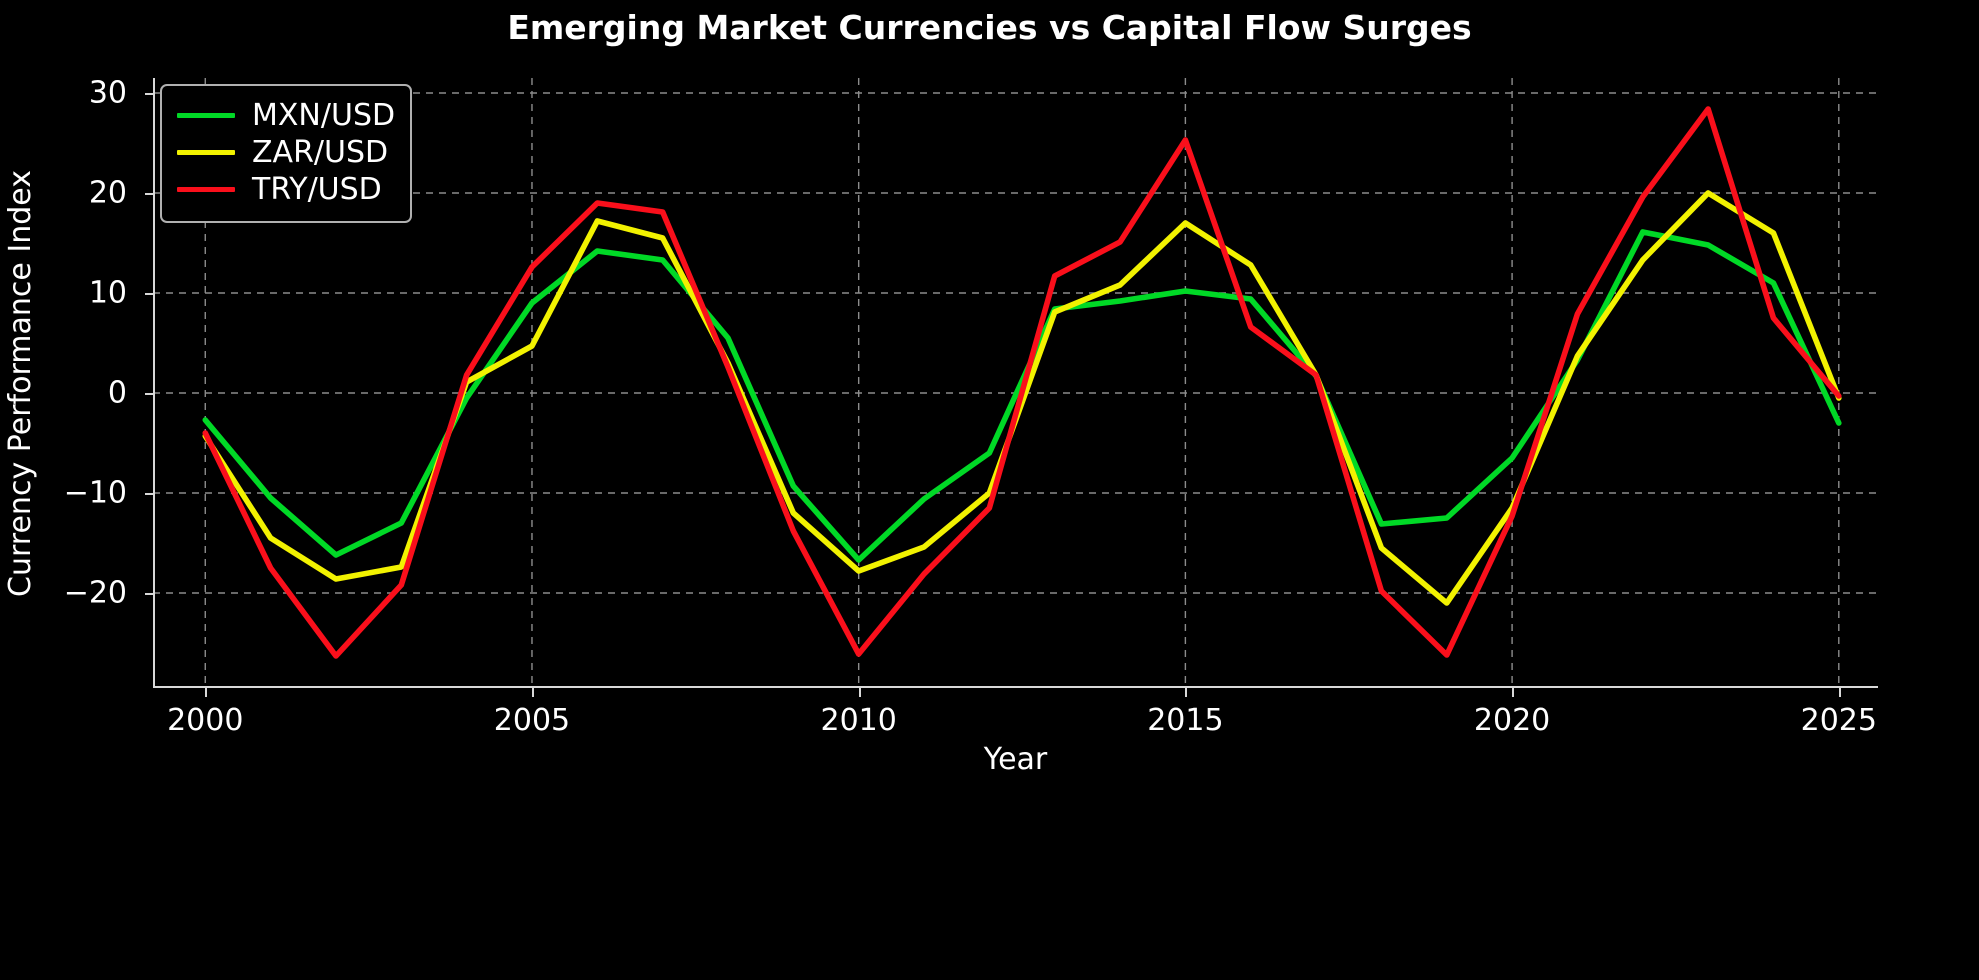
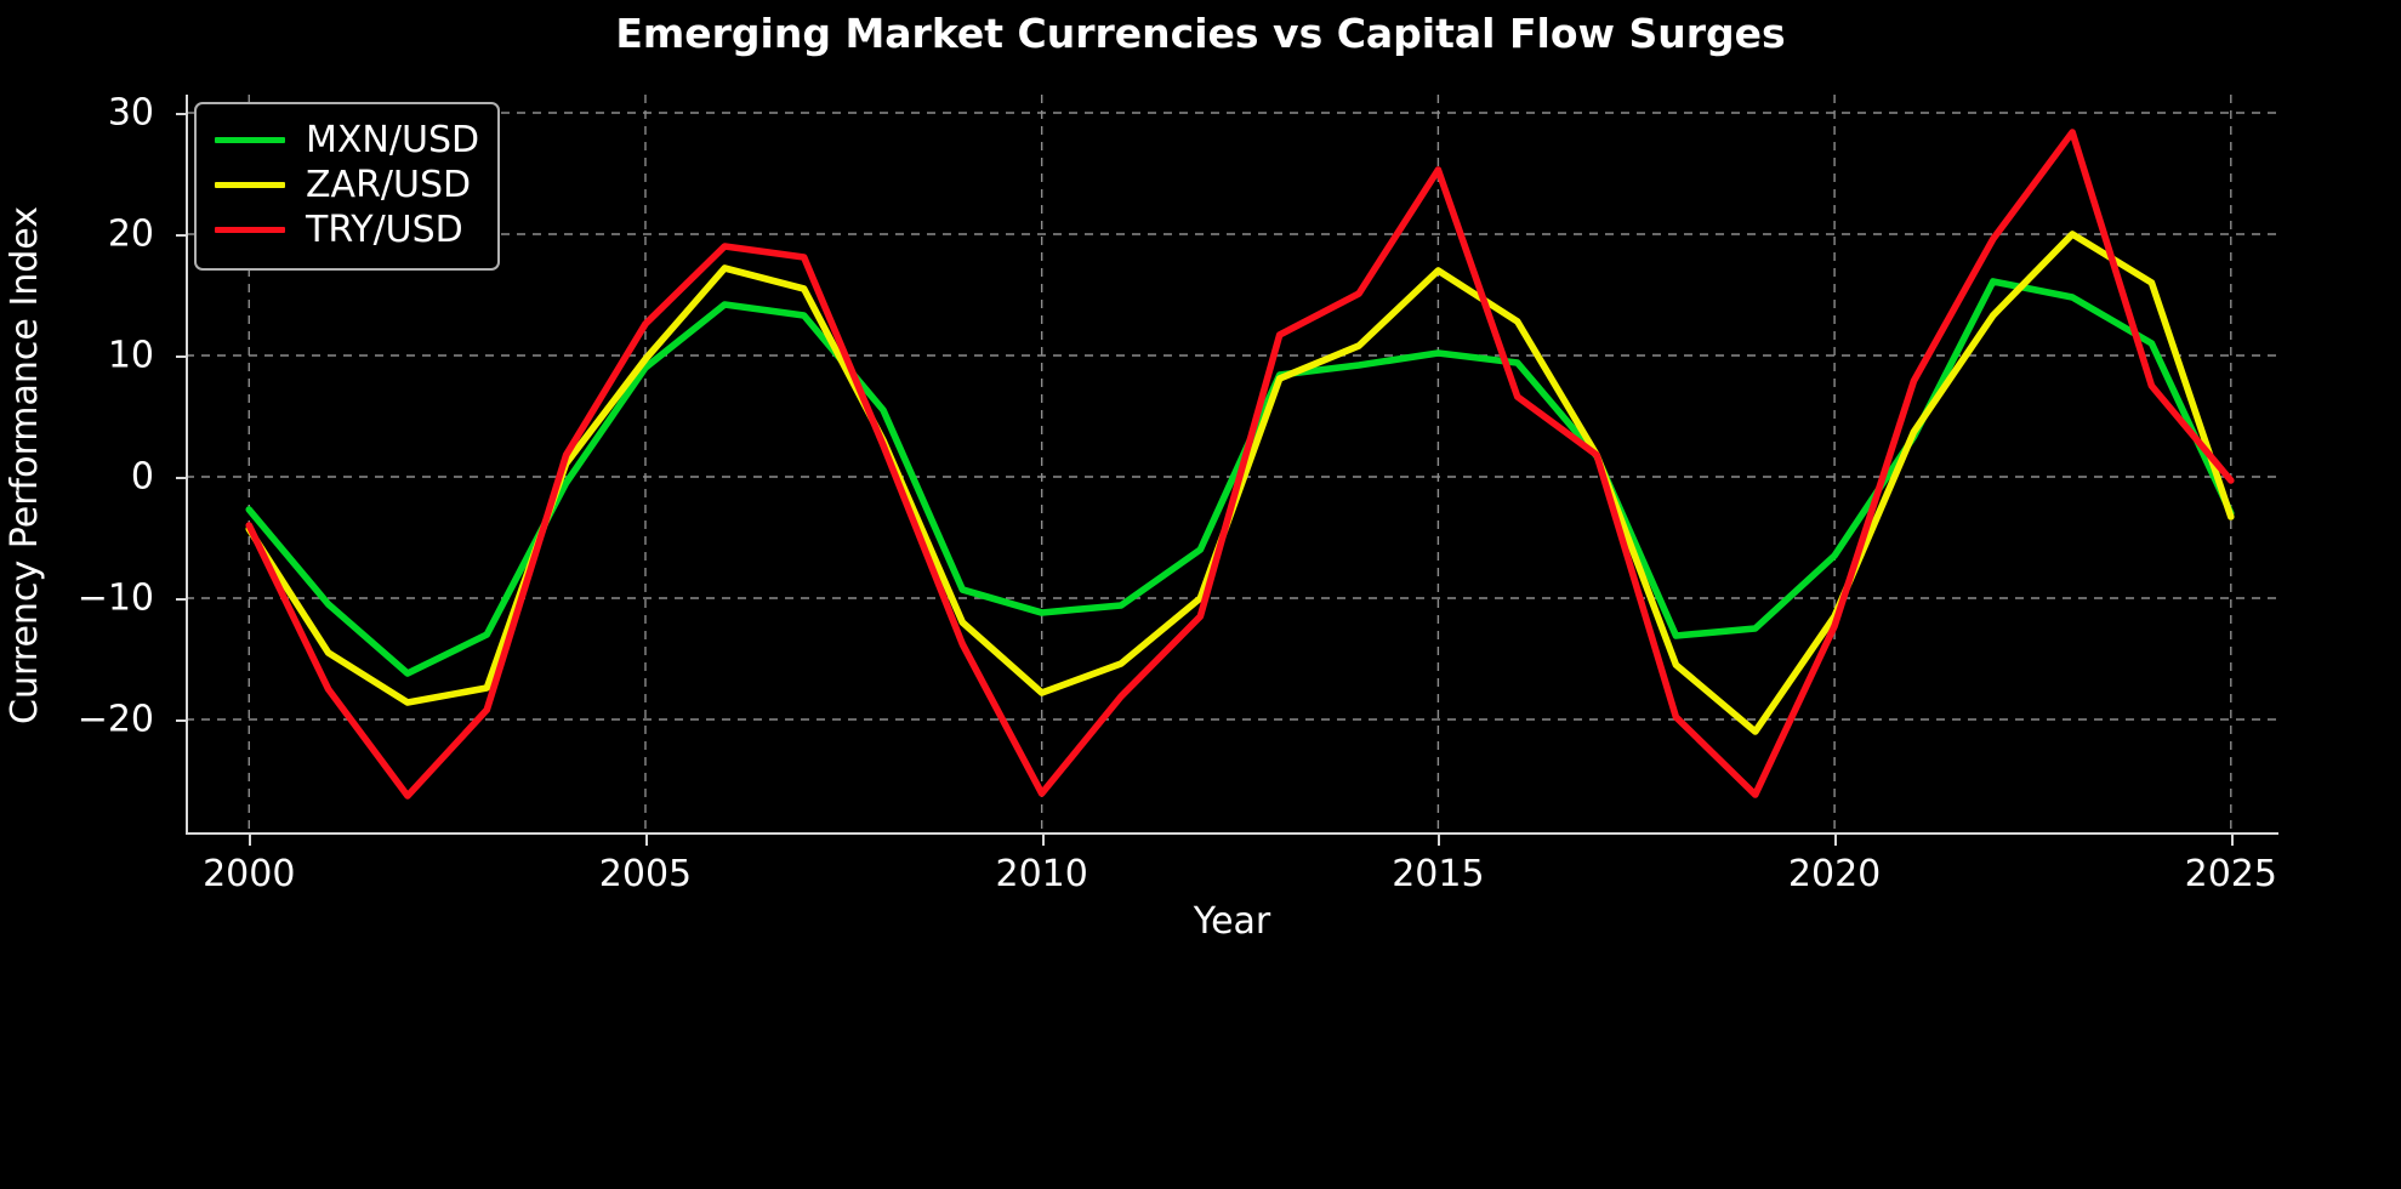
ZAR/USD/2005: 4.7 -> 9.7
MXN/USD/2010: -16.7 -> -11.2
ZAR/USD/2025: -0.5 -> -3.3
